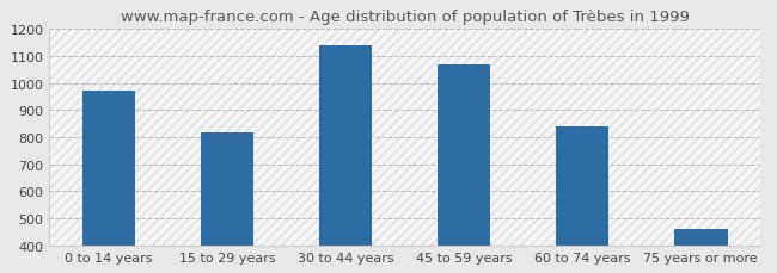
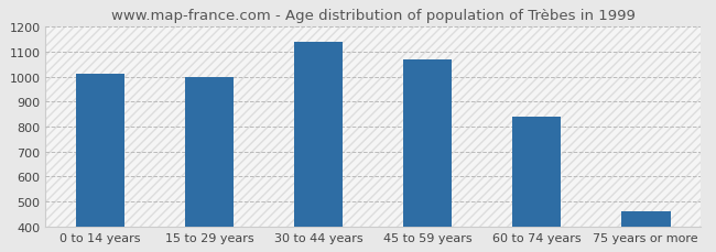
0 to 14 years: 970 -> 1010
15 to 29 years: 820 -> 1000
